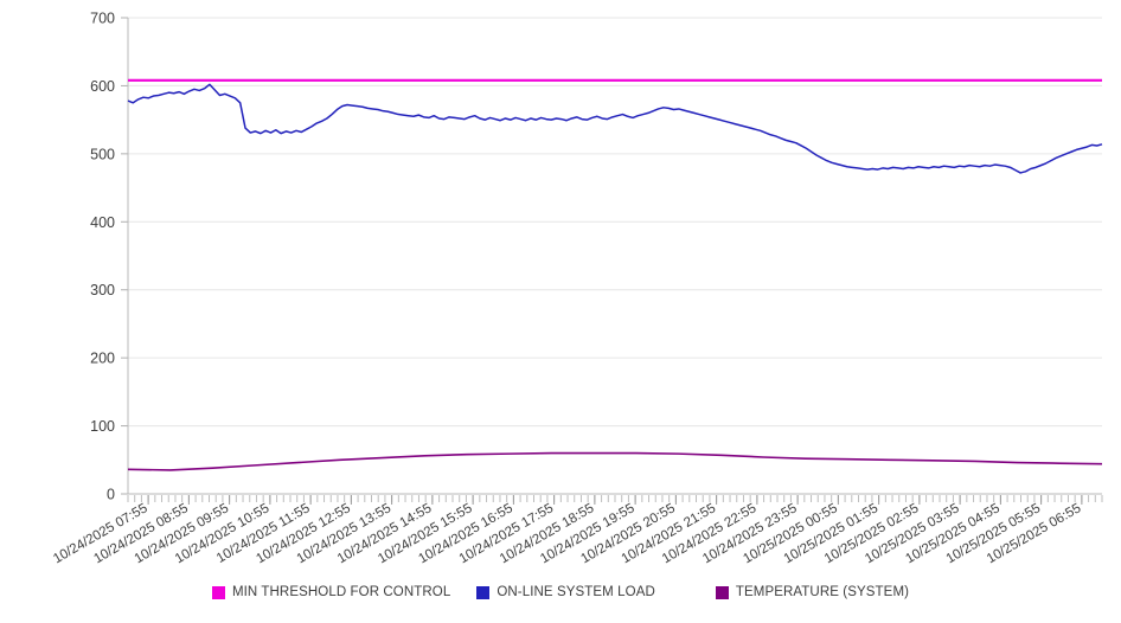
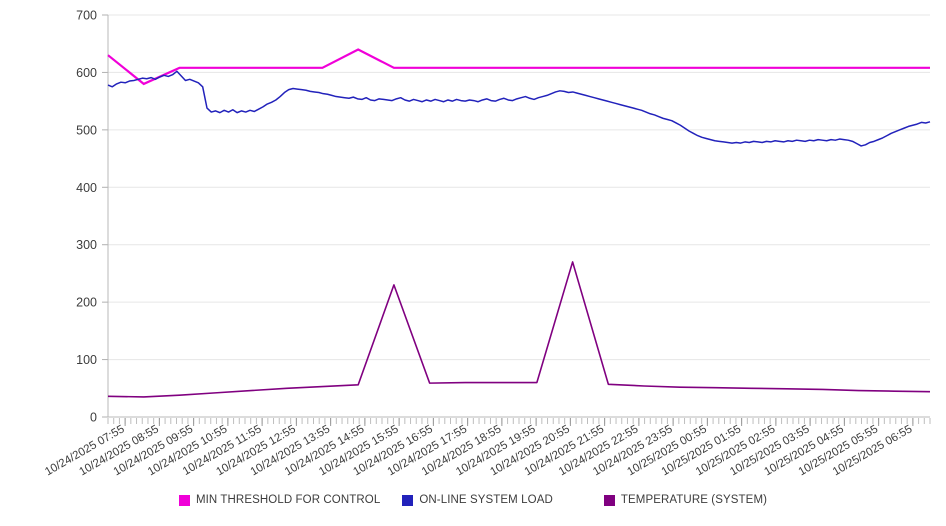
MIN THRESHOLD FOR CONTROL/10/24/2025 07:55: 610 -> 630
MIN THRESHOLD FOR CONTROL/10/24/2025 08:55: 610 -> 580
MIN THRESHOLD FOR CONTROL/10/24/2025 14:55: 610 -> 640
TEMPERATURE (SYSTEM)/10/24/2025 15:55: 60 -> 230
TEMPERATURE (SYSTEM)/10/24/2025 20:55: 60 -> 270
